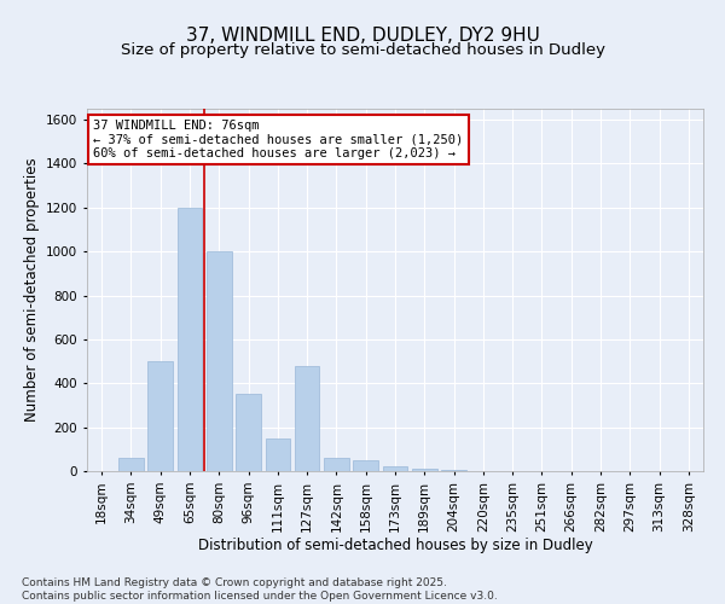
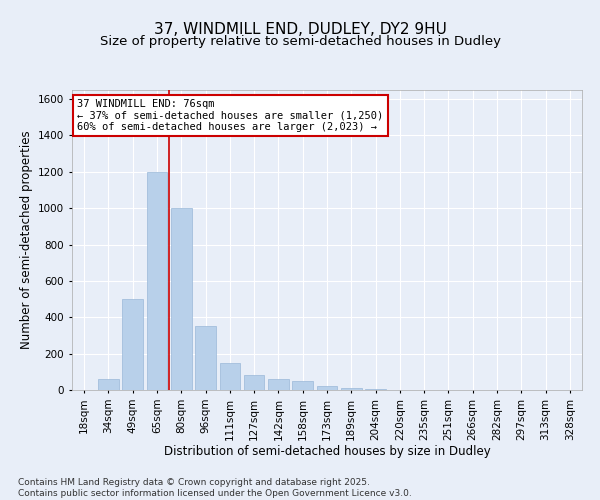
127sqm: 480 -> 80
